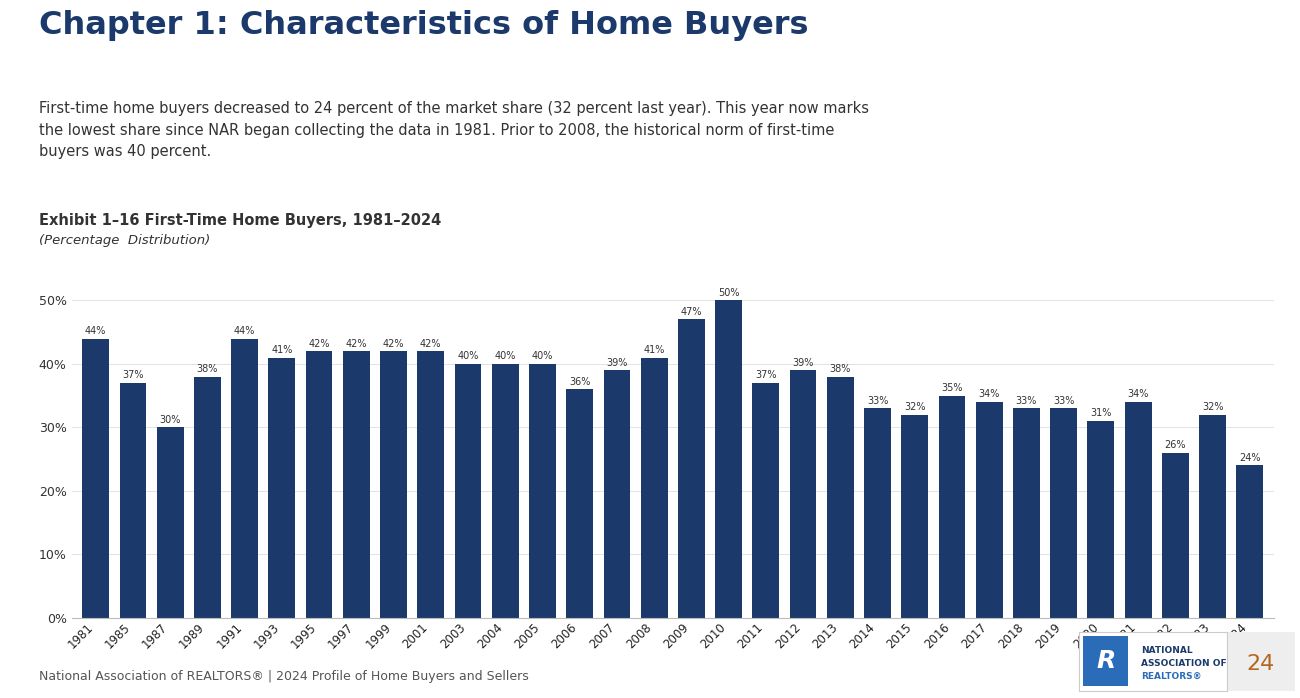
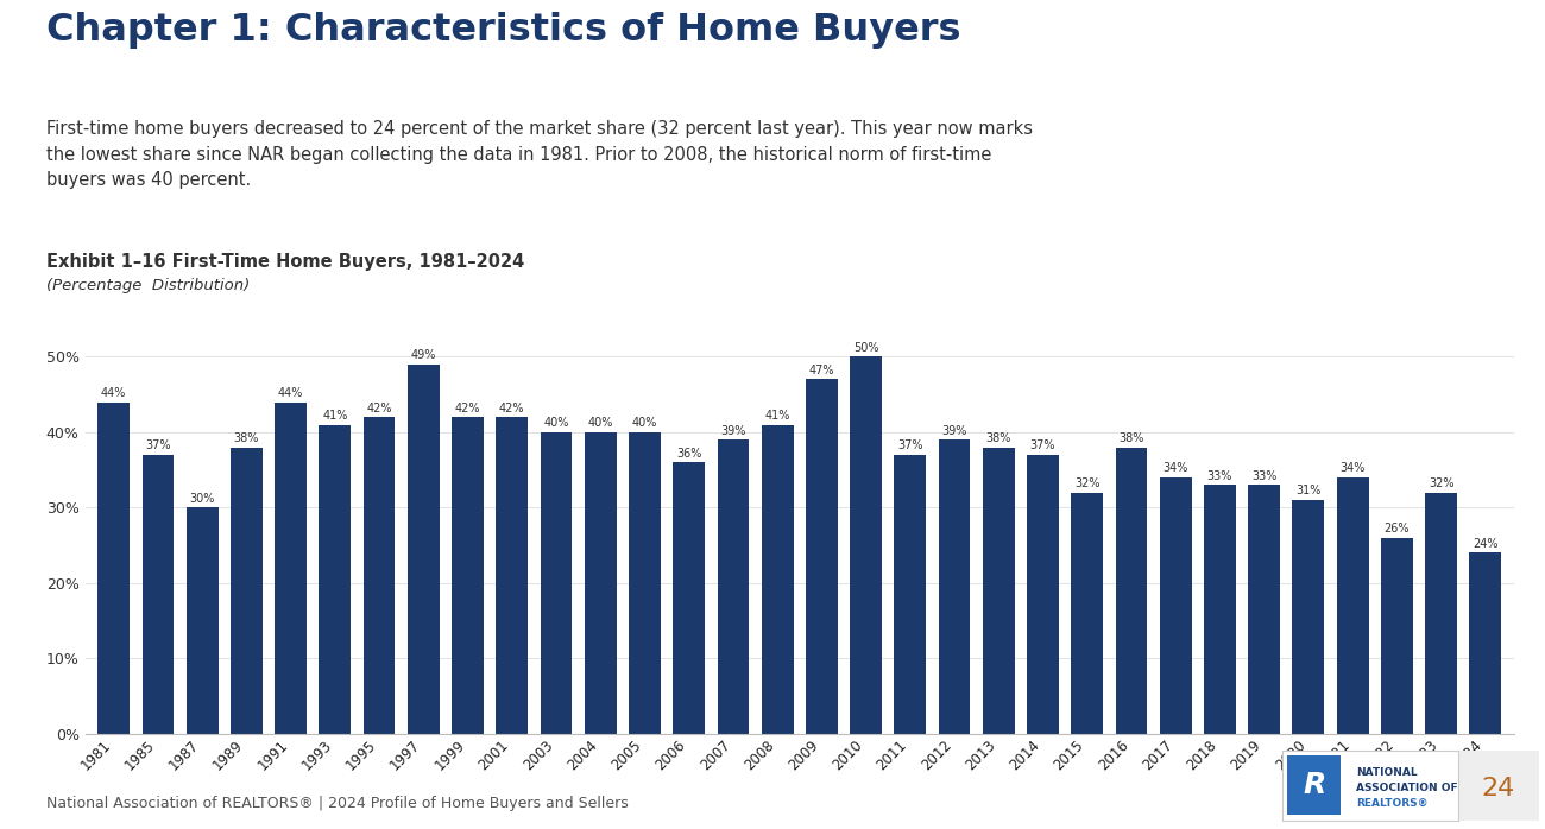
1997: 42% -> 49%
2014: 33% -> 37%
2016: 35% -> 38%
